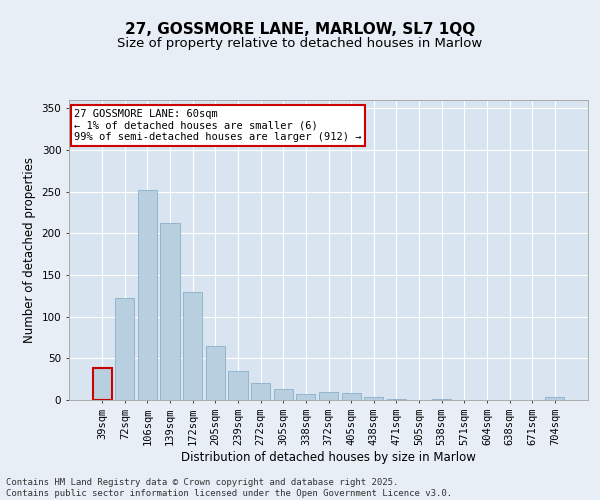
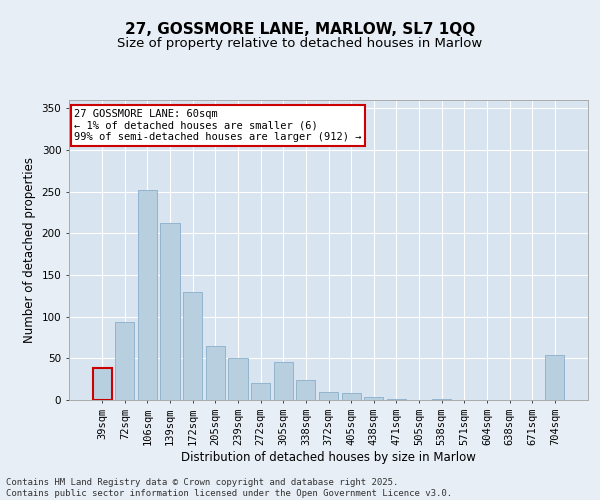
72sqm: 122 -> 94
239sqm: 35 -> 50
305sqm: 13 -> 46
338sqm: 7 -> 24
704sqm: 4 -> 54
